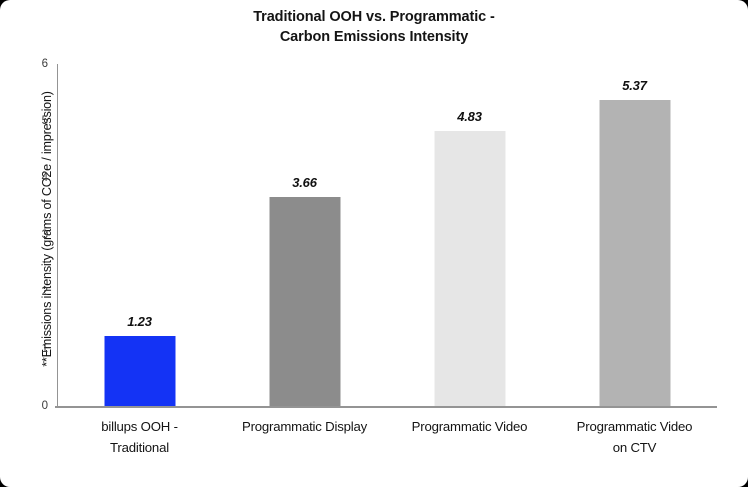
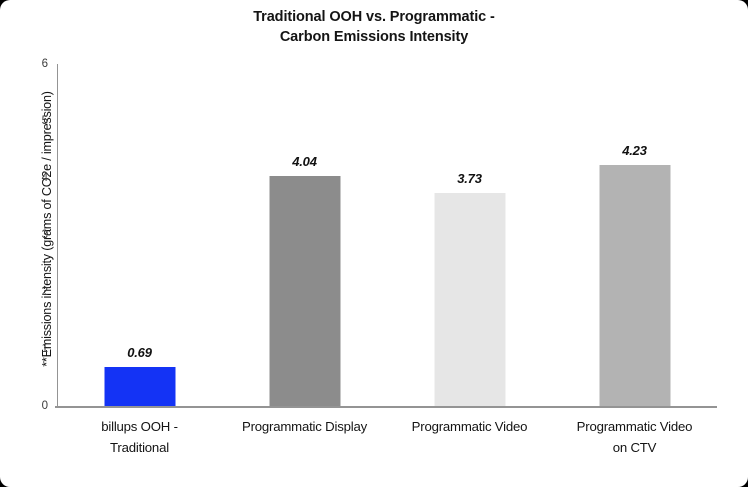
billups OOH - Traditional: 1.23 -> 0.69
Programmatic Display: 3.66 -> 4.04
Programmatic Video: 4.83 -> 3.73
Programmatic Video on CTV: 5.37 -> 4.23
